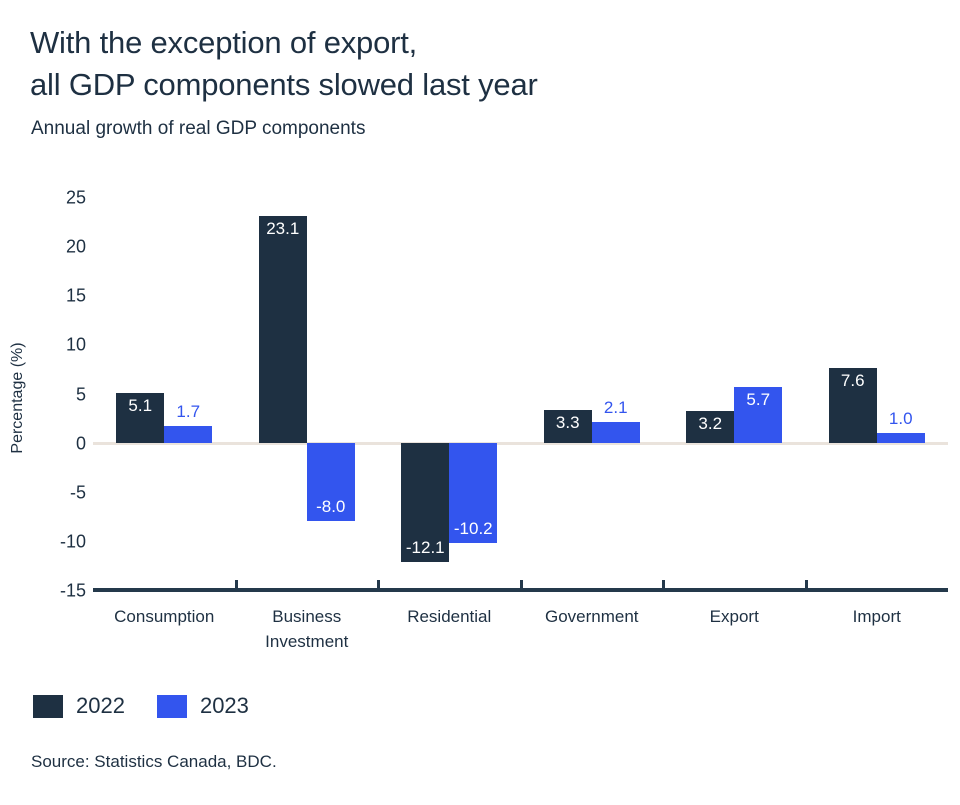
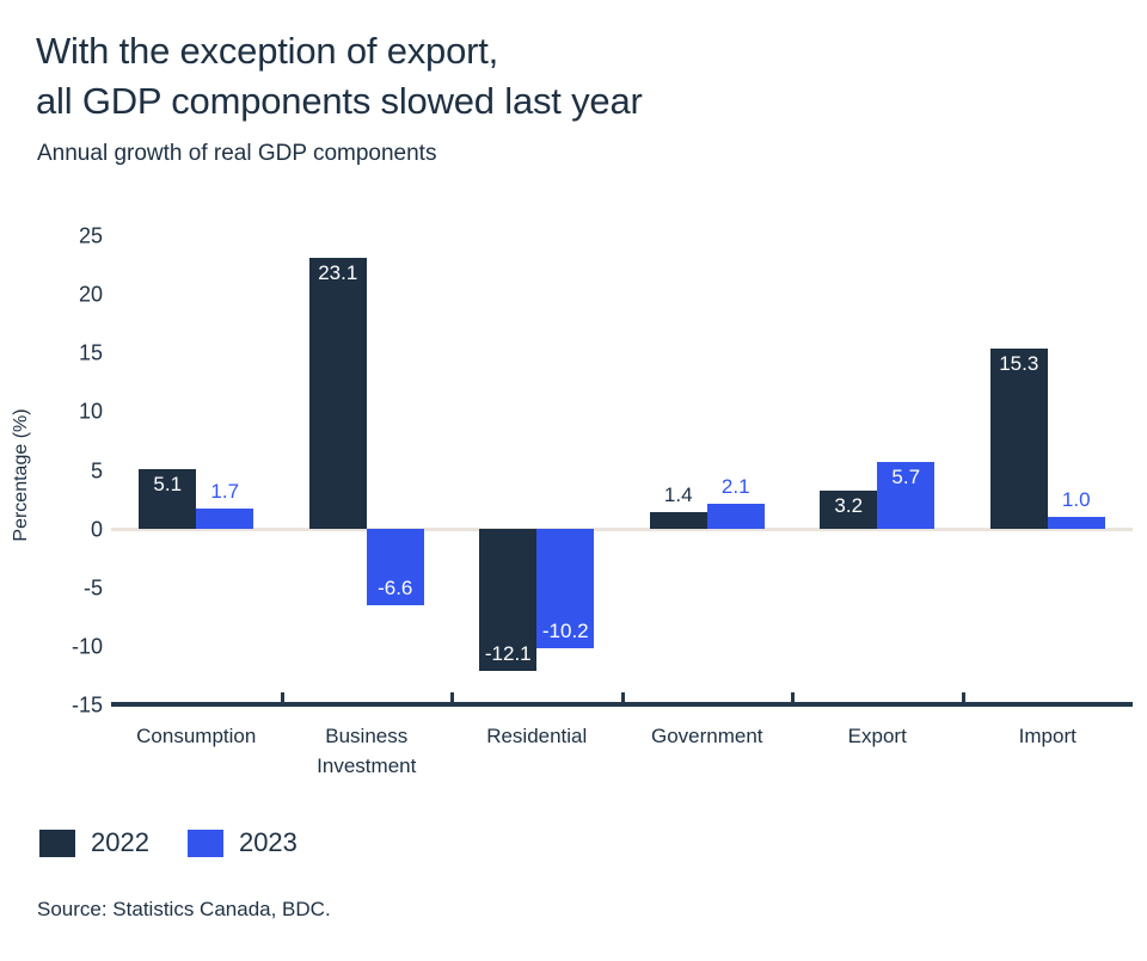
2023/Business Investment: -8.0 -> -6.6
2022/Government: 3.3 -> 1.4
2022/Import: 7.6 -> 15.3
